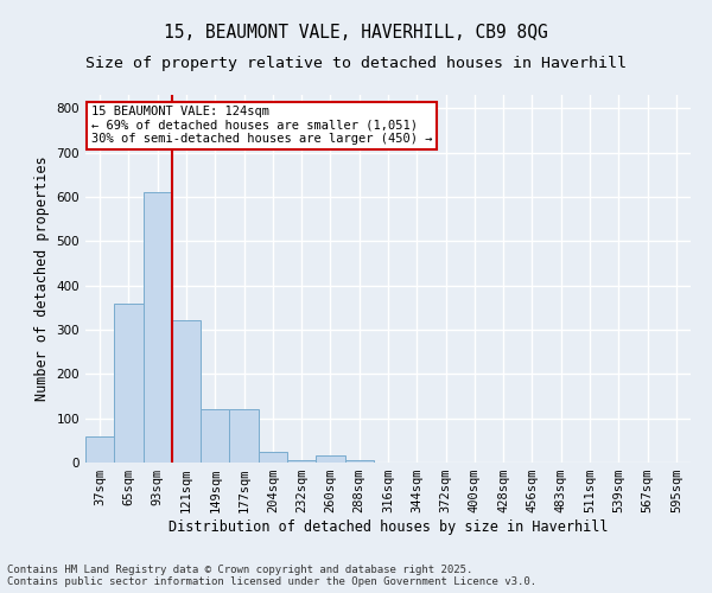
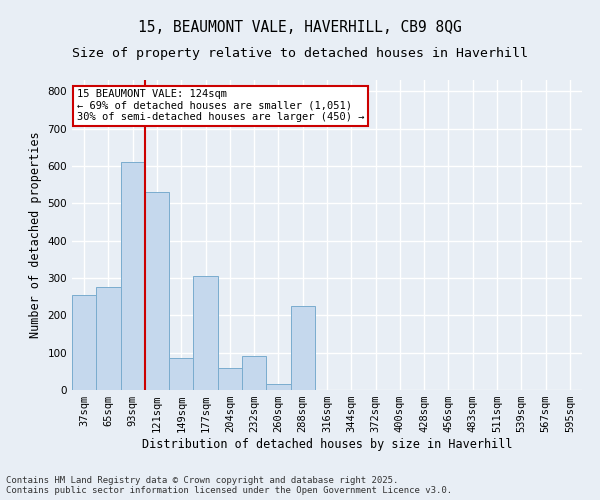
37sqm: 60 -> 255
65sqm: 360 -> 275
121sqm: 320 -> 530
149sqm: 120 -> 85
177sqm: 120 -> 305
204sqm: 25 -> 60
232sqm: 5 -> 90
288sqm: 5 -> 225
